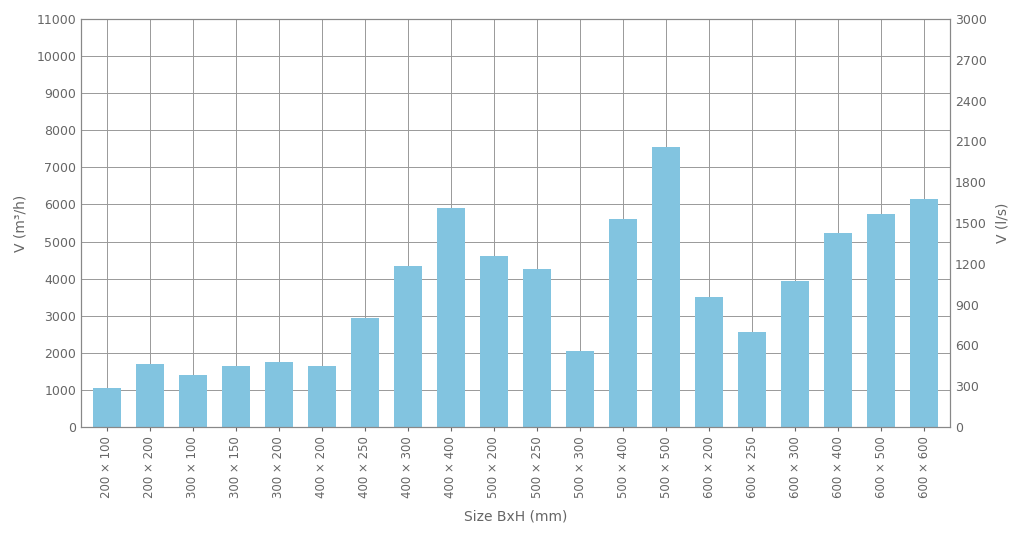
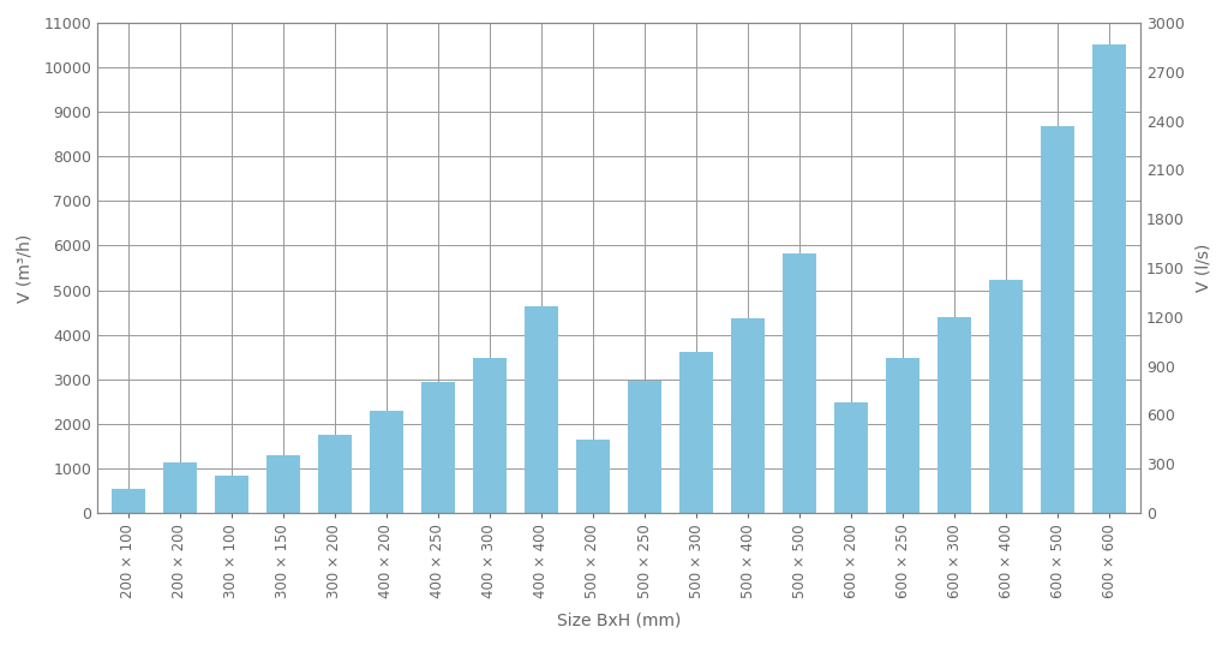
200 × 100: 1050 -> 550
200 × 200: 1700 -> 1130
300 × 100: 1400 -> 840
300 × 150: 1650 -> 1300
400 × 200: 1650 -> 2300
400 × 300: 4350 -> 3480
400 × 400: 5900 -> 4650
500 × 200: 4600 -> 1650
500 × 250: 4250 -> 2980
500 × 300: 2050 -> 3620
500 × 400: 5600 -> 4380
500 × 500: 7550 -> 5820
600 × 200: 3500 -> 2480
600 × 250: 2550 -> 3480
600 × 300: 3950 -> 4400
600 × 500: 5750 -> 8680
600 × 600: 6150 -> 10500
